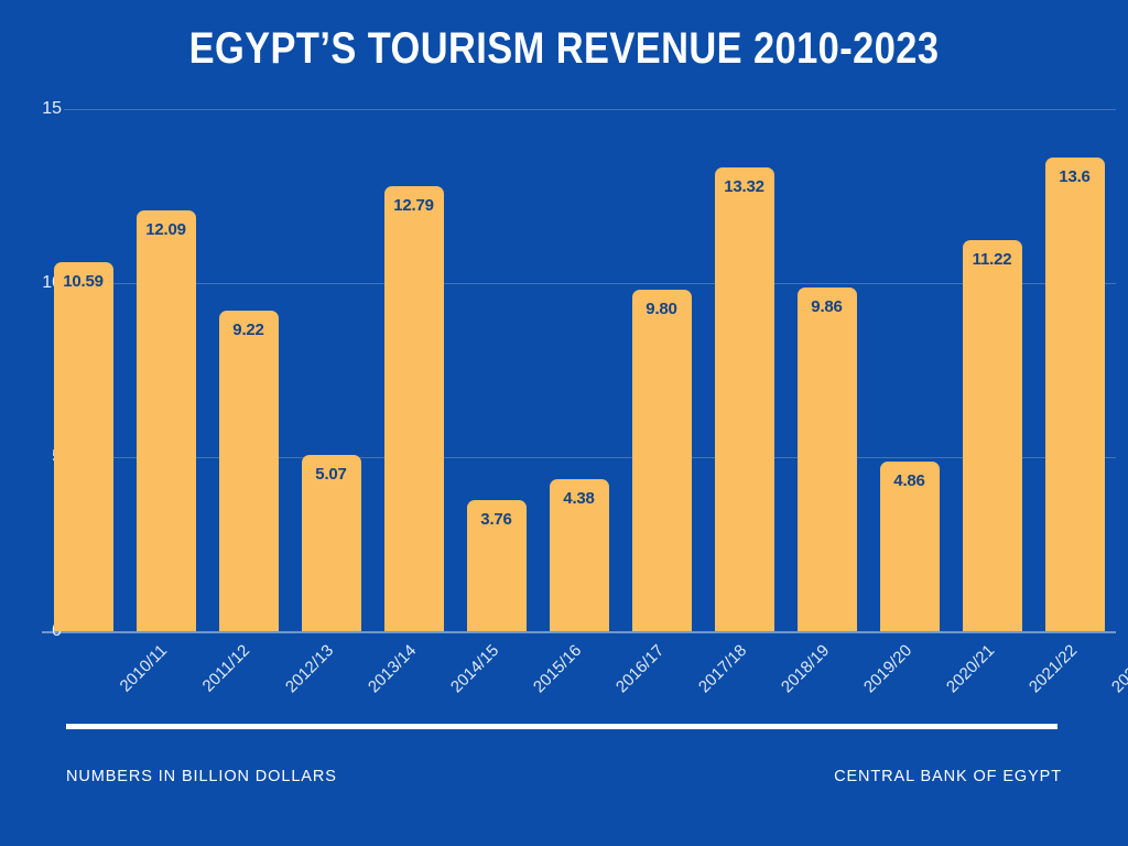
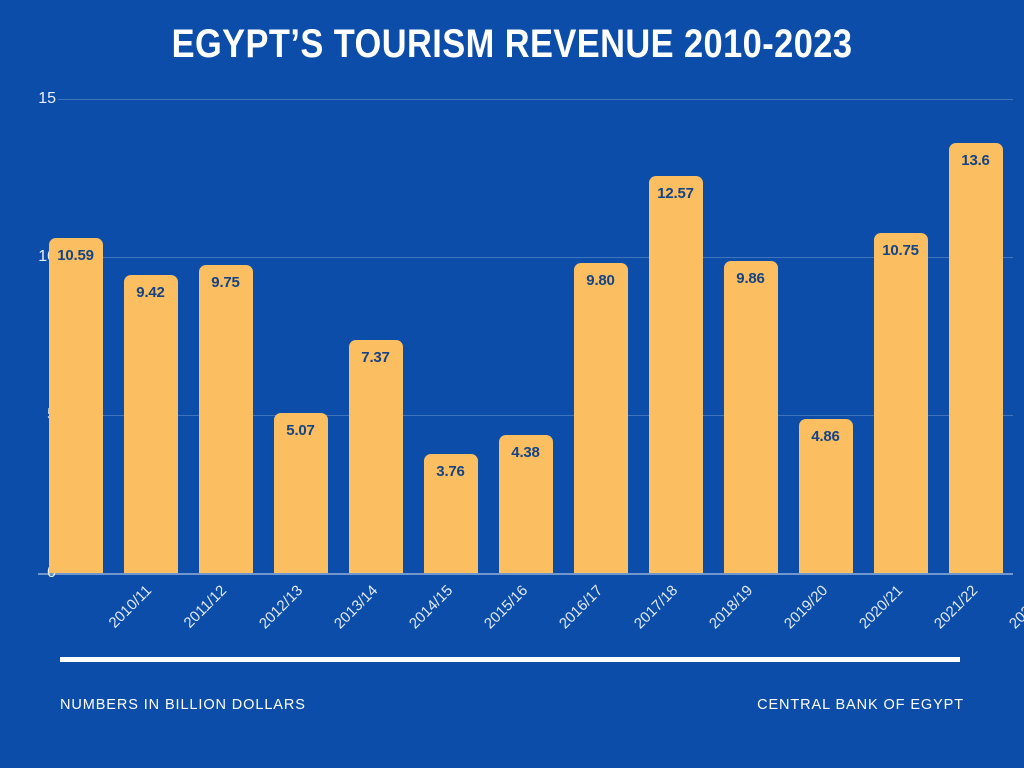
2011/12: 12.09 -> 9.42
2012/13: 9.22 -> 9.75
2014/15: 12.79 -> 7.37
2018/19: 13.32 -> 12.57
2021/22: 11.22 -> 10.75
